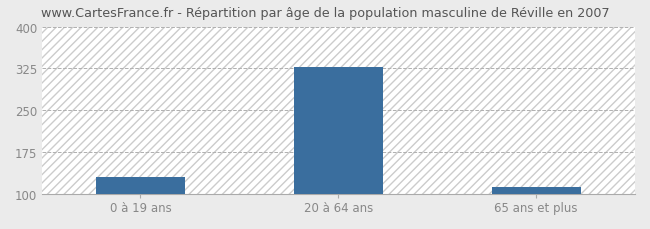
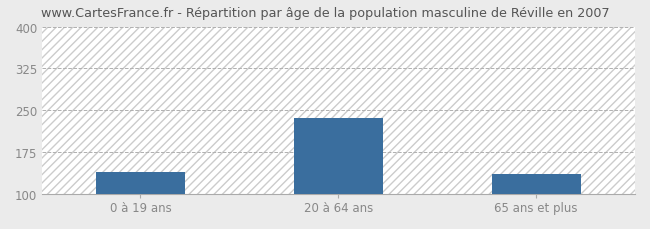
0 à 19 ans: 130 -> 140
20 à 64 ans: 328 -> 236
65 ans et plus: 113 -> 136
